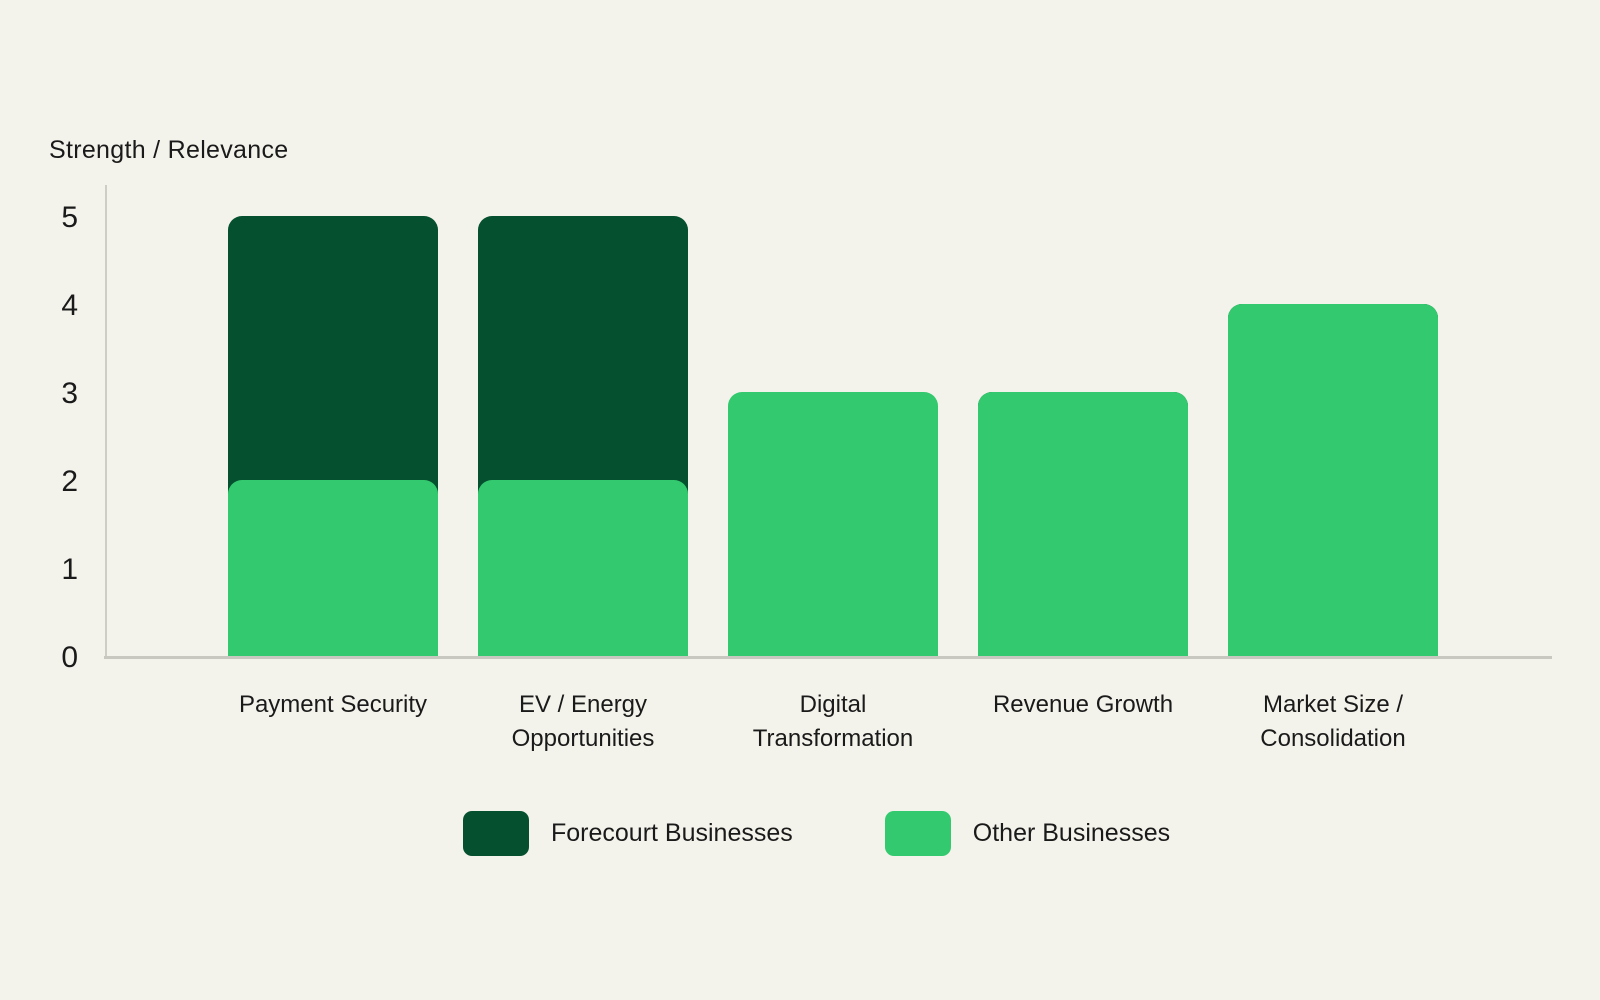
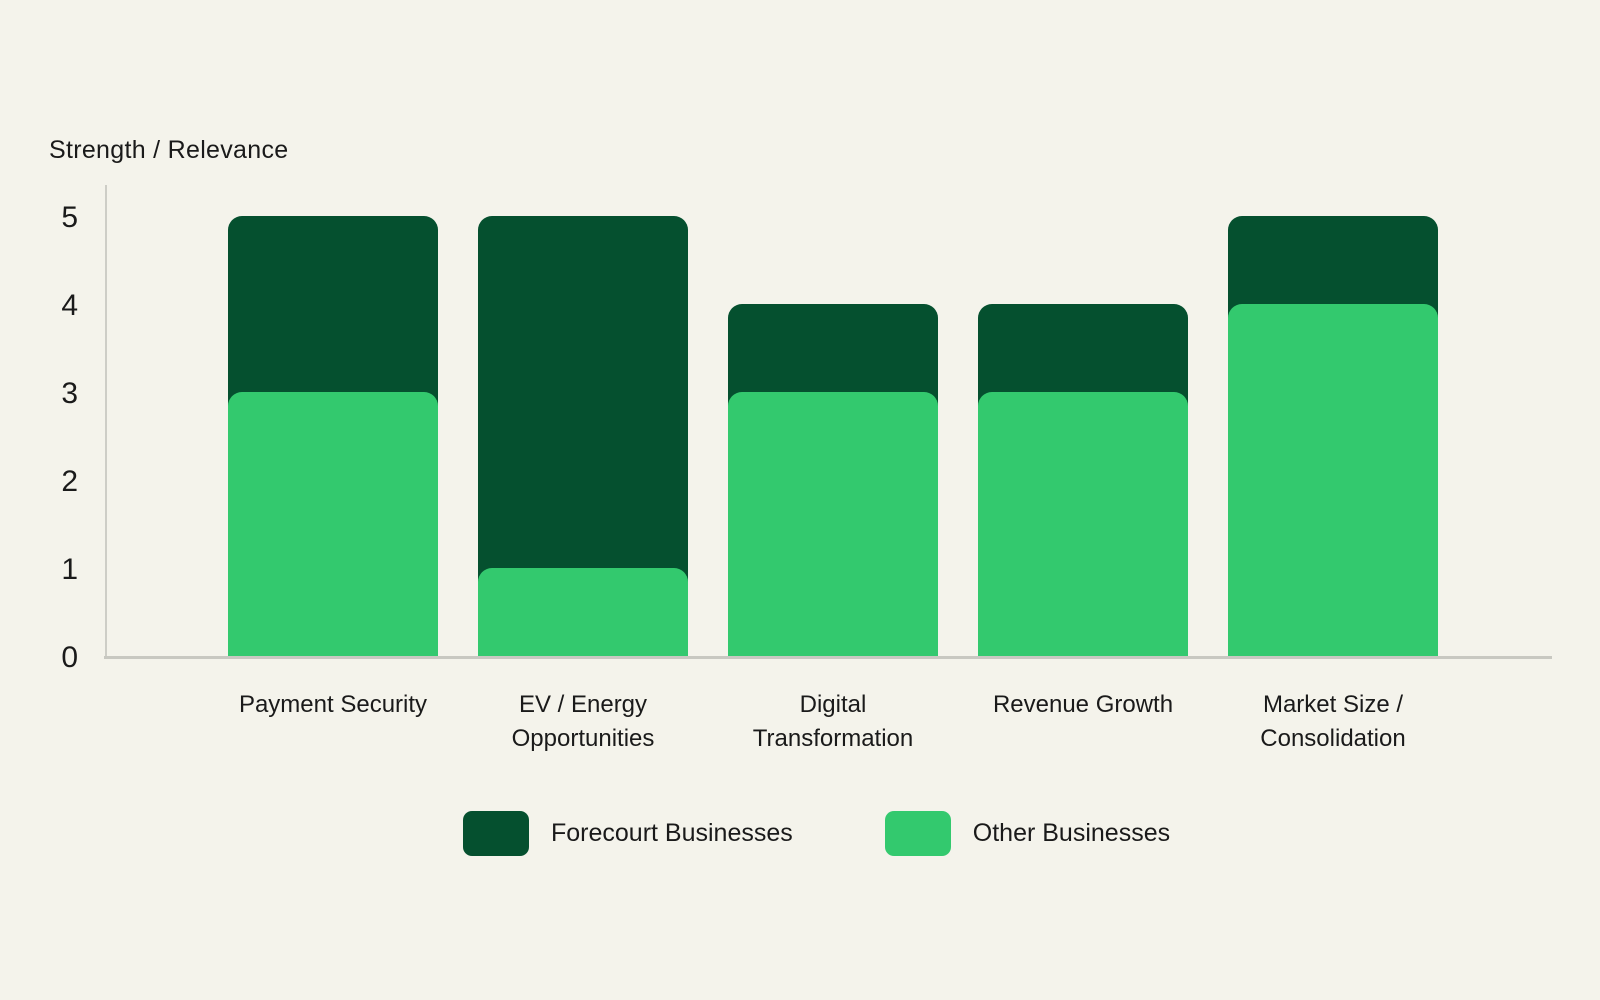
Other Businesses/Payment Security: 2 -> 3
Other Businesses/EV / Energy Opportunities: 2 -> 1
Forecourt Businesses/Digital Transformation: 2 -> 4
Forecourt Businesses/Revenue Growth: 3 -> 4
Forecourt Businesses/Market Size / Consolidation: 4 -> 5
